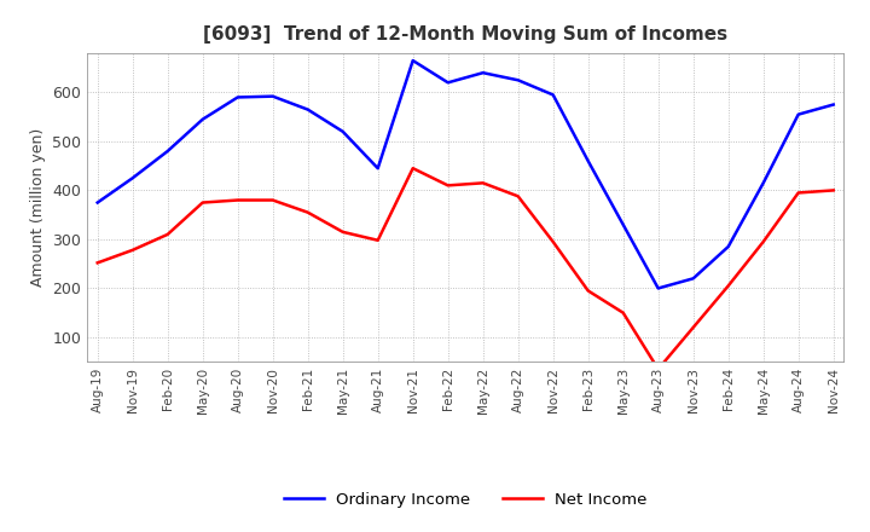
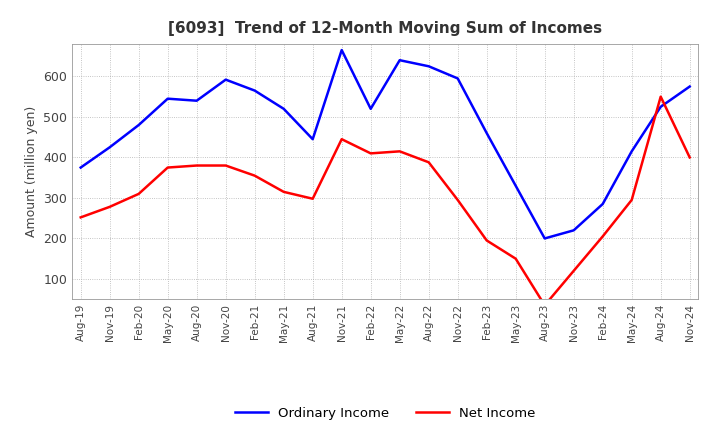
Ordinary Income/Aug-20: 590 -> 540
Ordinary Income/Feb-22: 620 -> 520
Ordinary Income/Aug-24: 555 -> 525
Net Income/Aug-24: 395 -> 550
